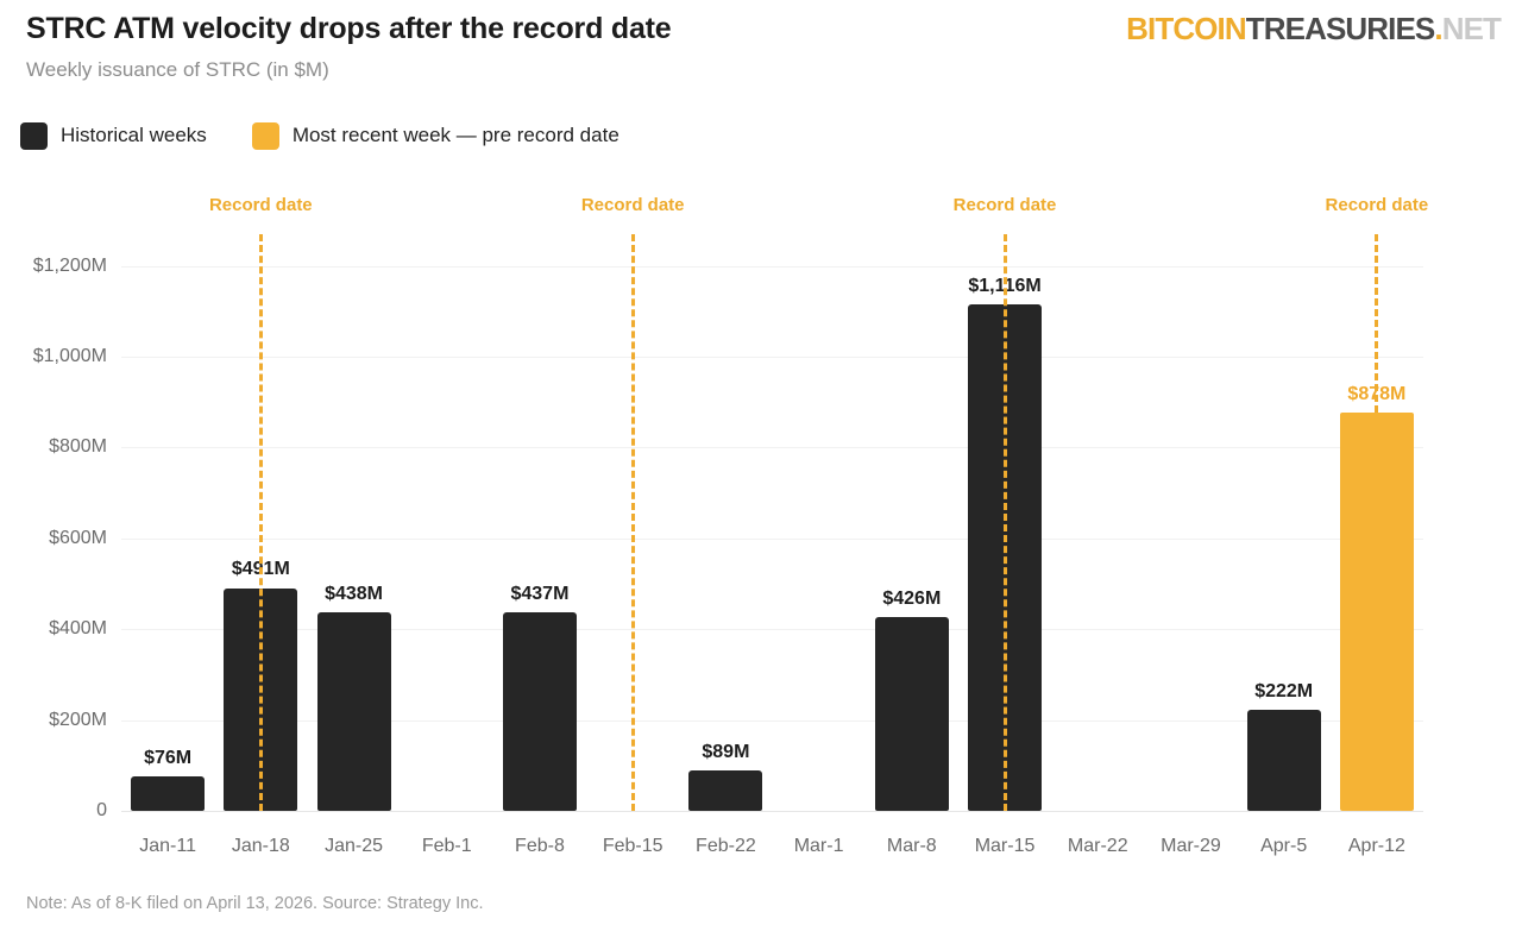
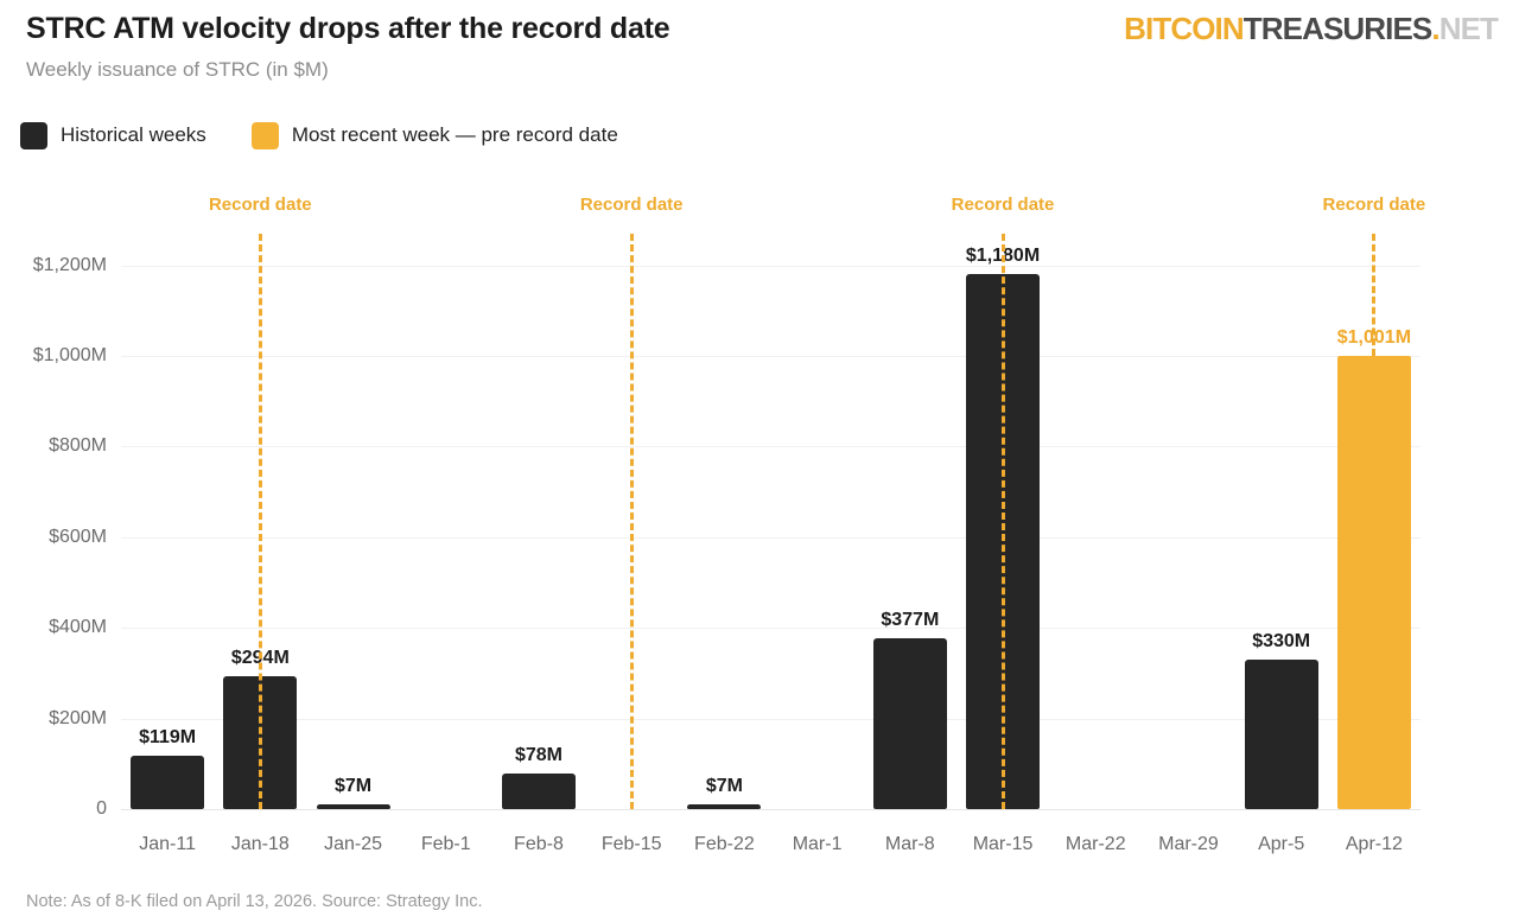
Jan-11: $76M -> $119M
Jan-18: $491M -> $294M
Jan-25: $438M -> $7M
Feb-8: $437M -> $78M
Feb-22: $89M -> $7M
Mar-8: $426M -> $377M
Mar-15: $1,116M -> $1,180M
Apr-5: $222M -> $330M
Apr-12: $878M -> $1,001M
